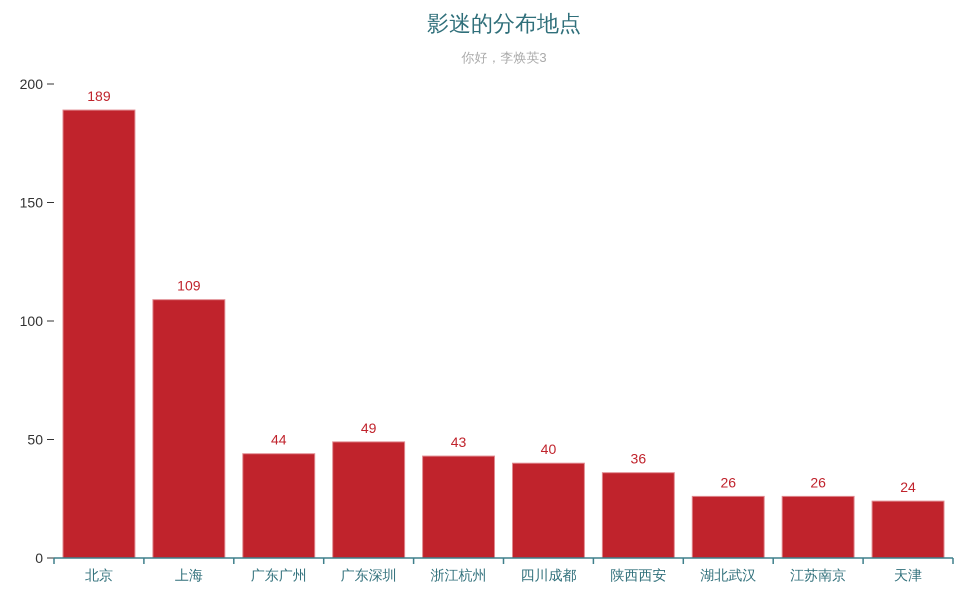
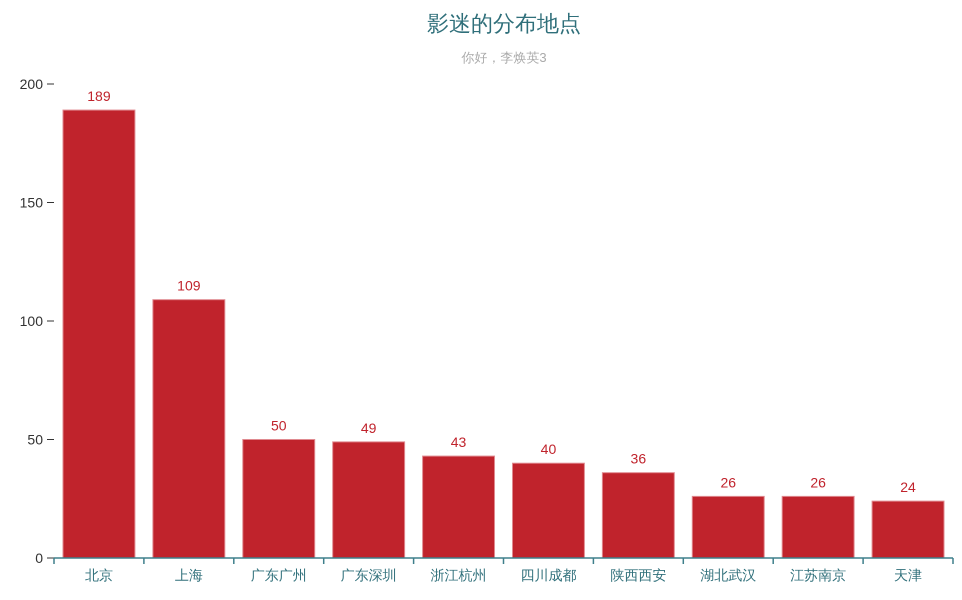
广东广州: 44 -> 50
